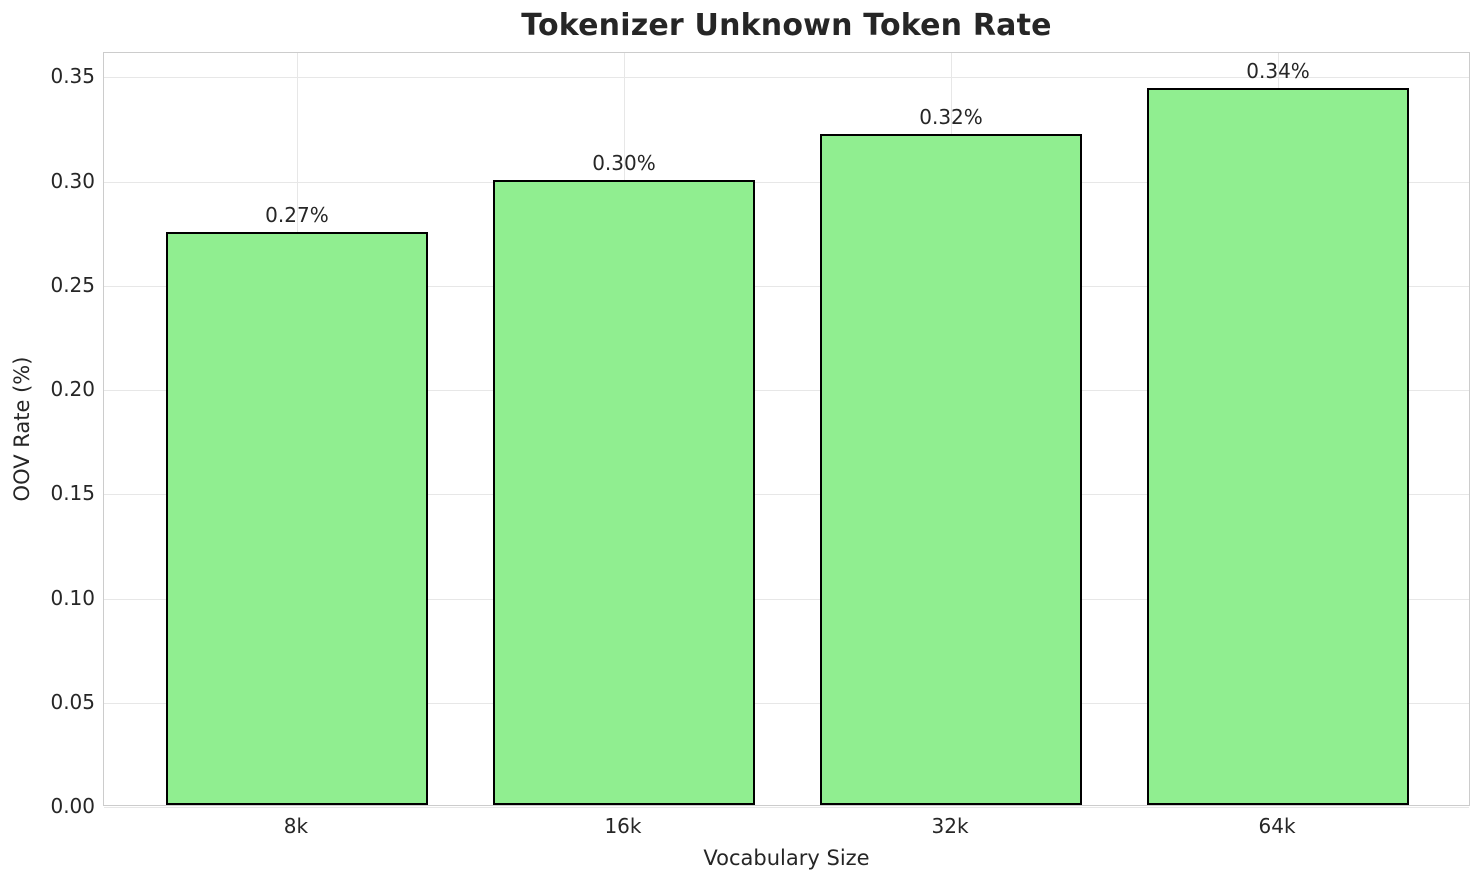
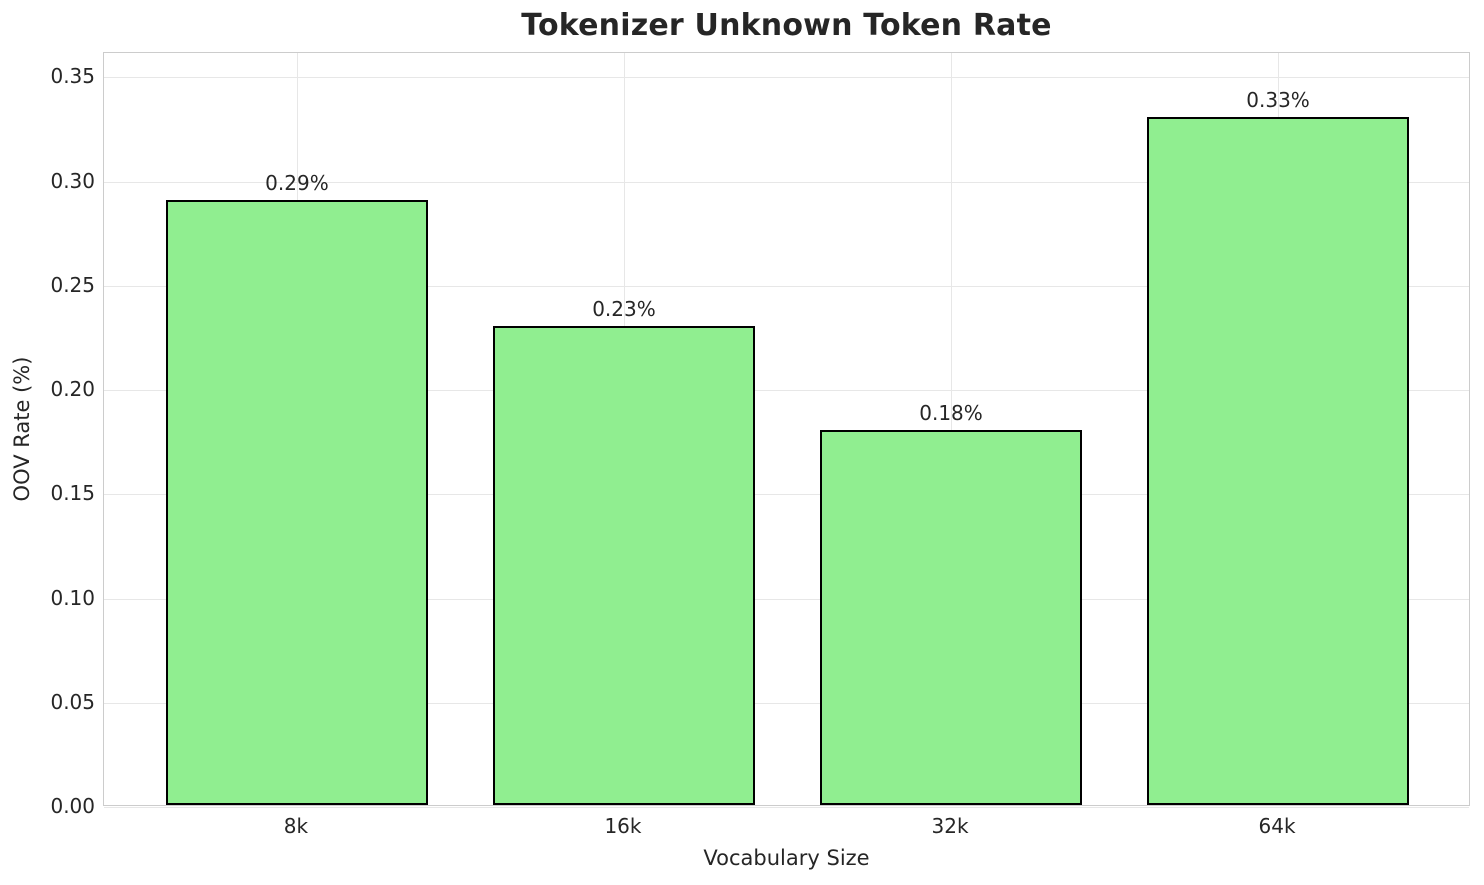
8k: 0.27% -> 0.29%
16k: 0.30% -> 0.23%
32k: 0.32% -> 0.18%
64k: 0.34% -> 0.33%
